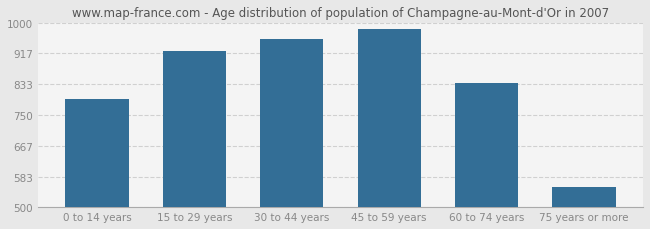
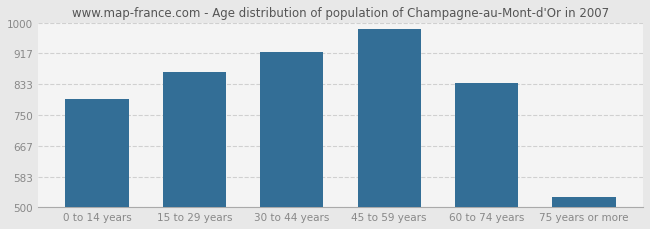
15 to 29 years: 925 -> 868
30 to 44 years: 955 -> 920
75 years or more: 555 -> 528
